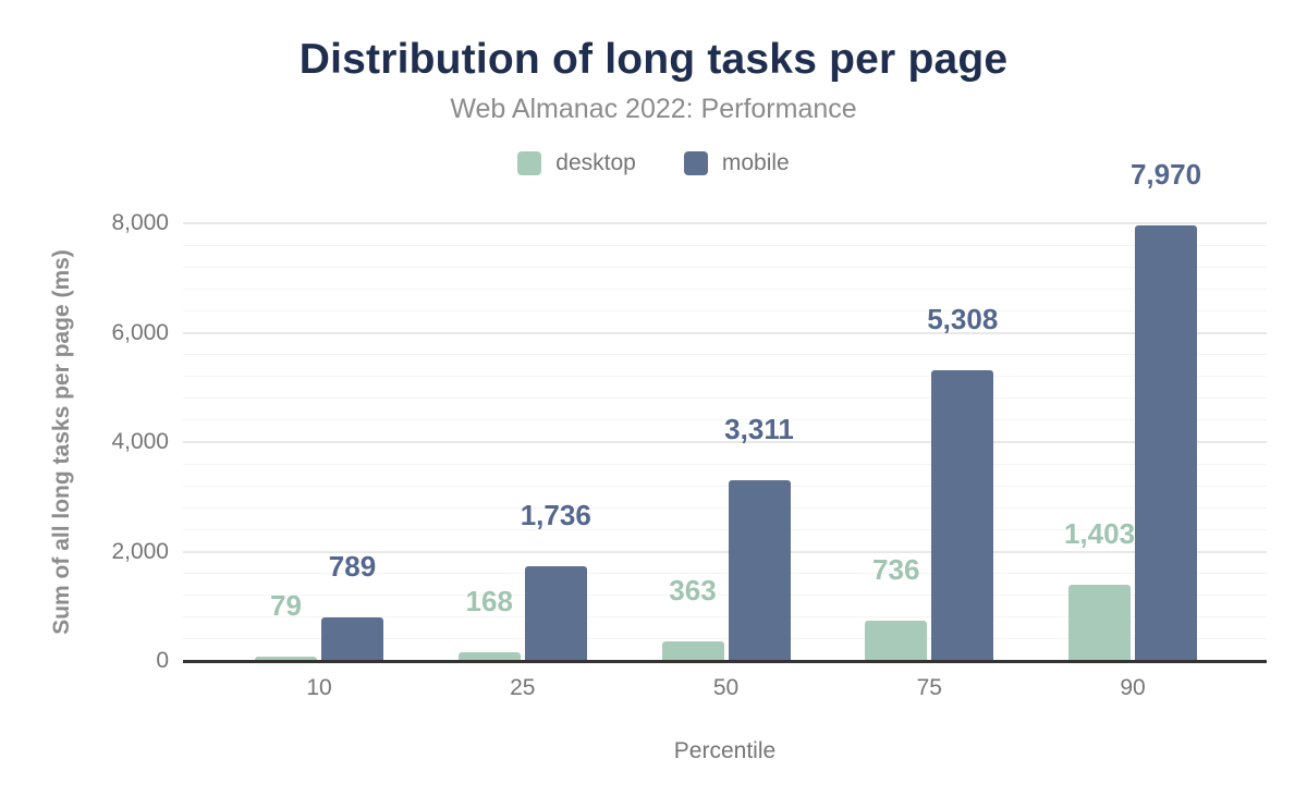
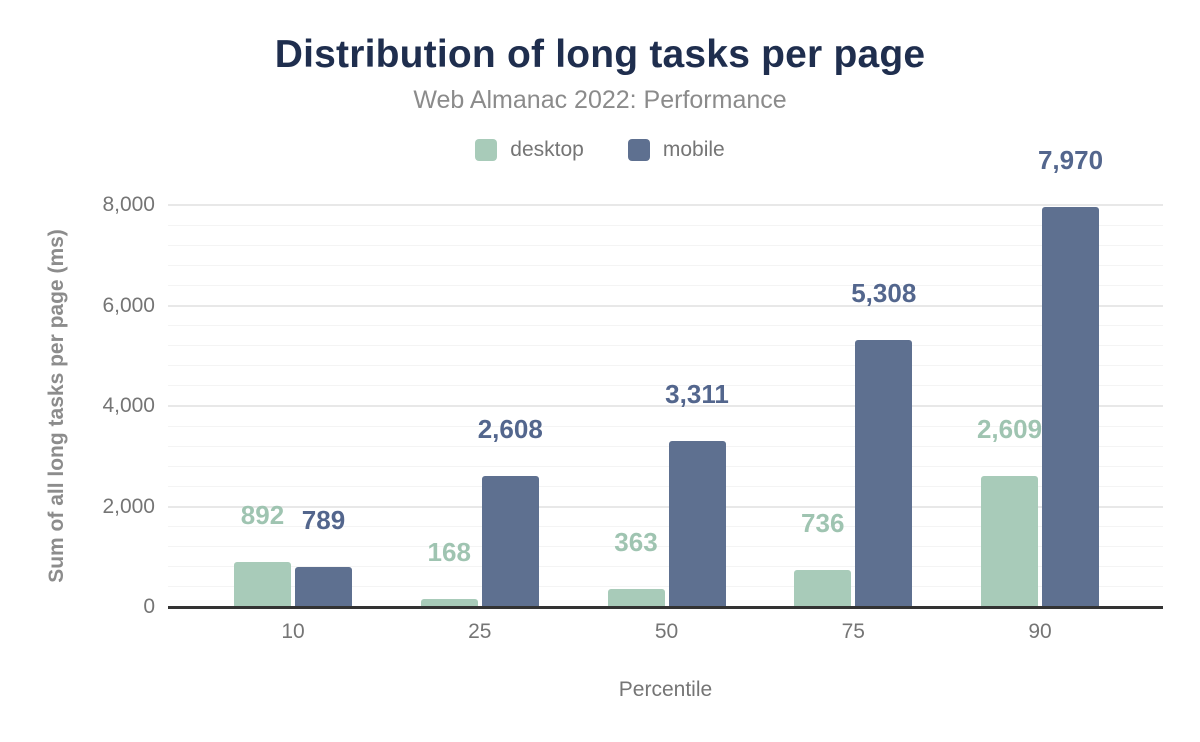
desktop/10: 79 -> 892
mobile/25: 1,736 -> 2,608
desktop/90: 1,403 -> 2,609
